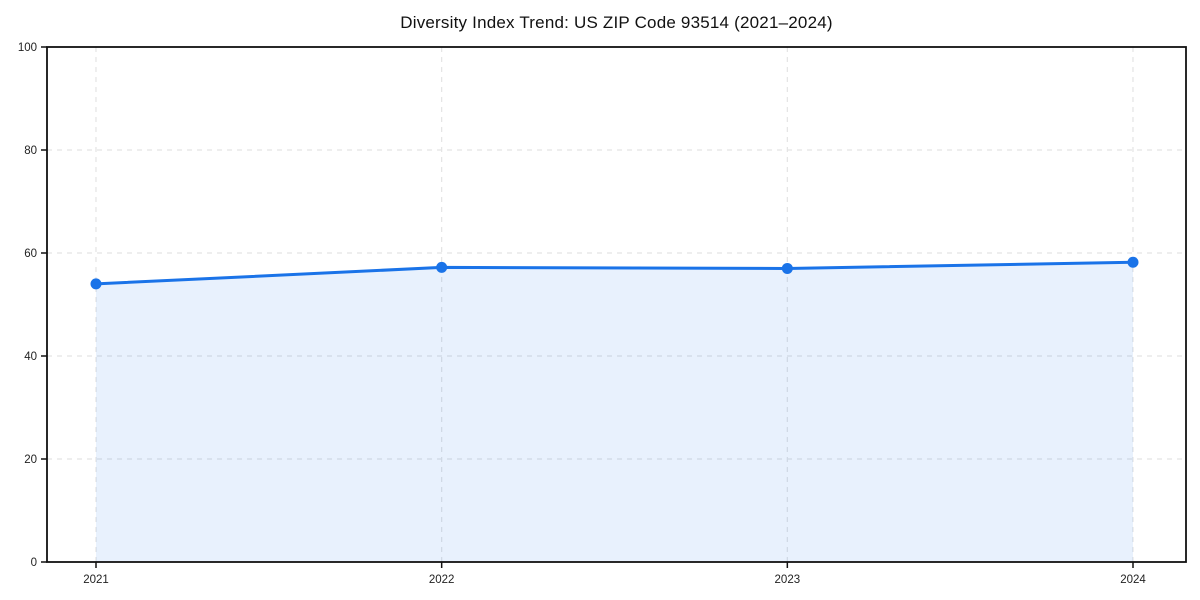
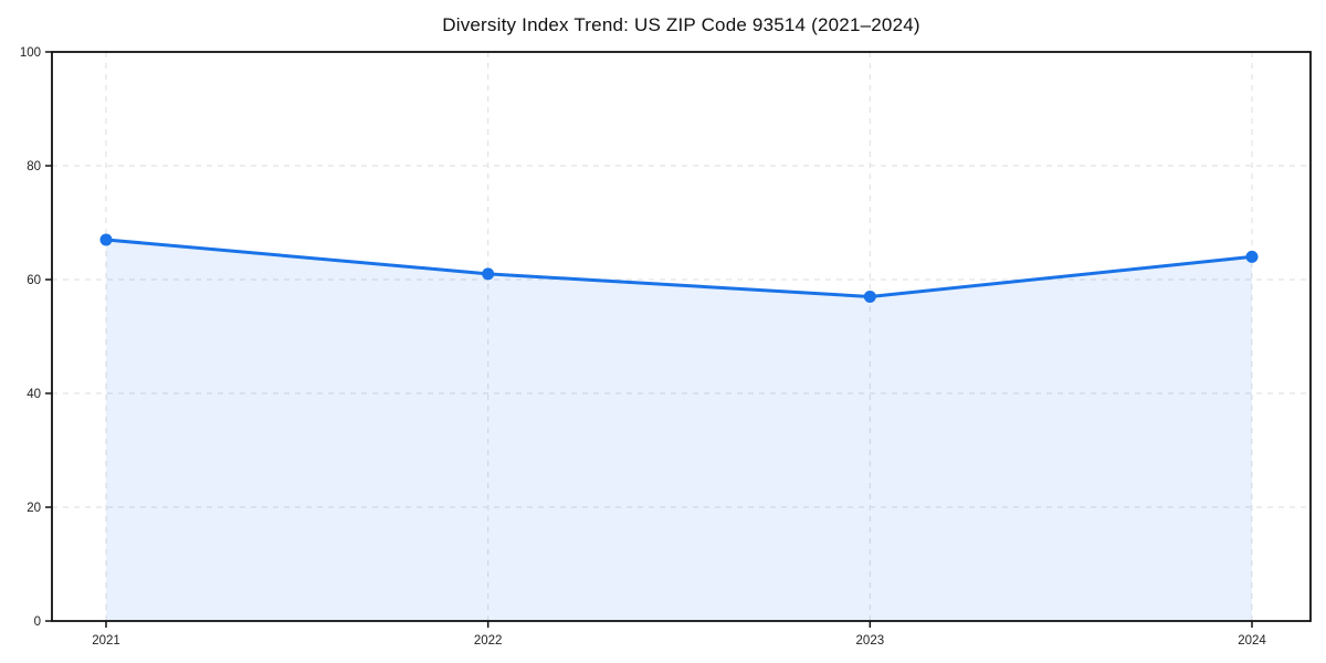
2021: 54 -> 67
2022: 57 -> 61
2024: 58 -> 64
